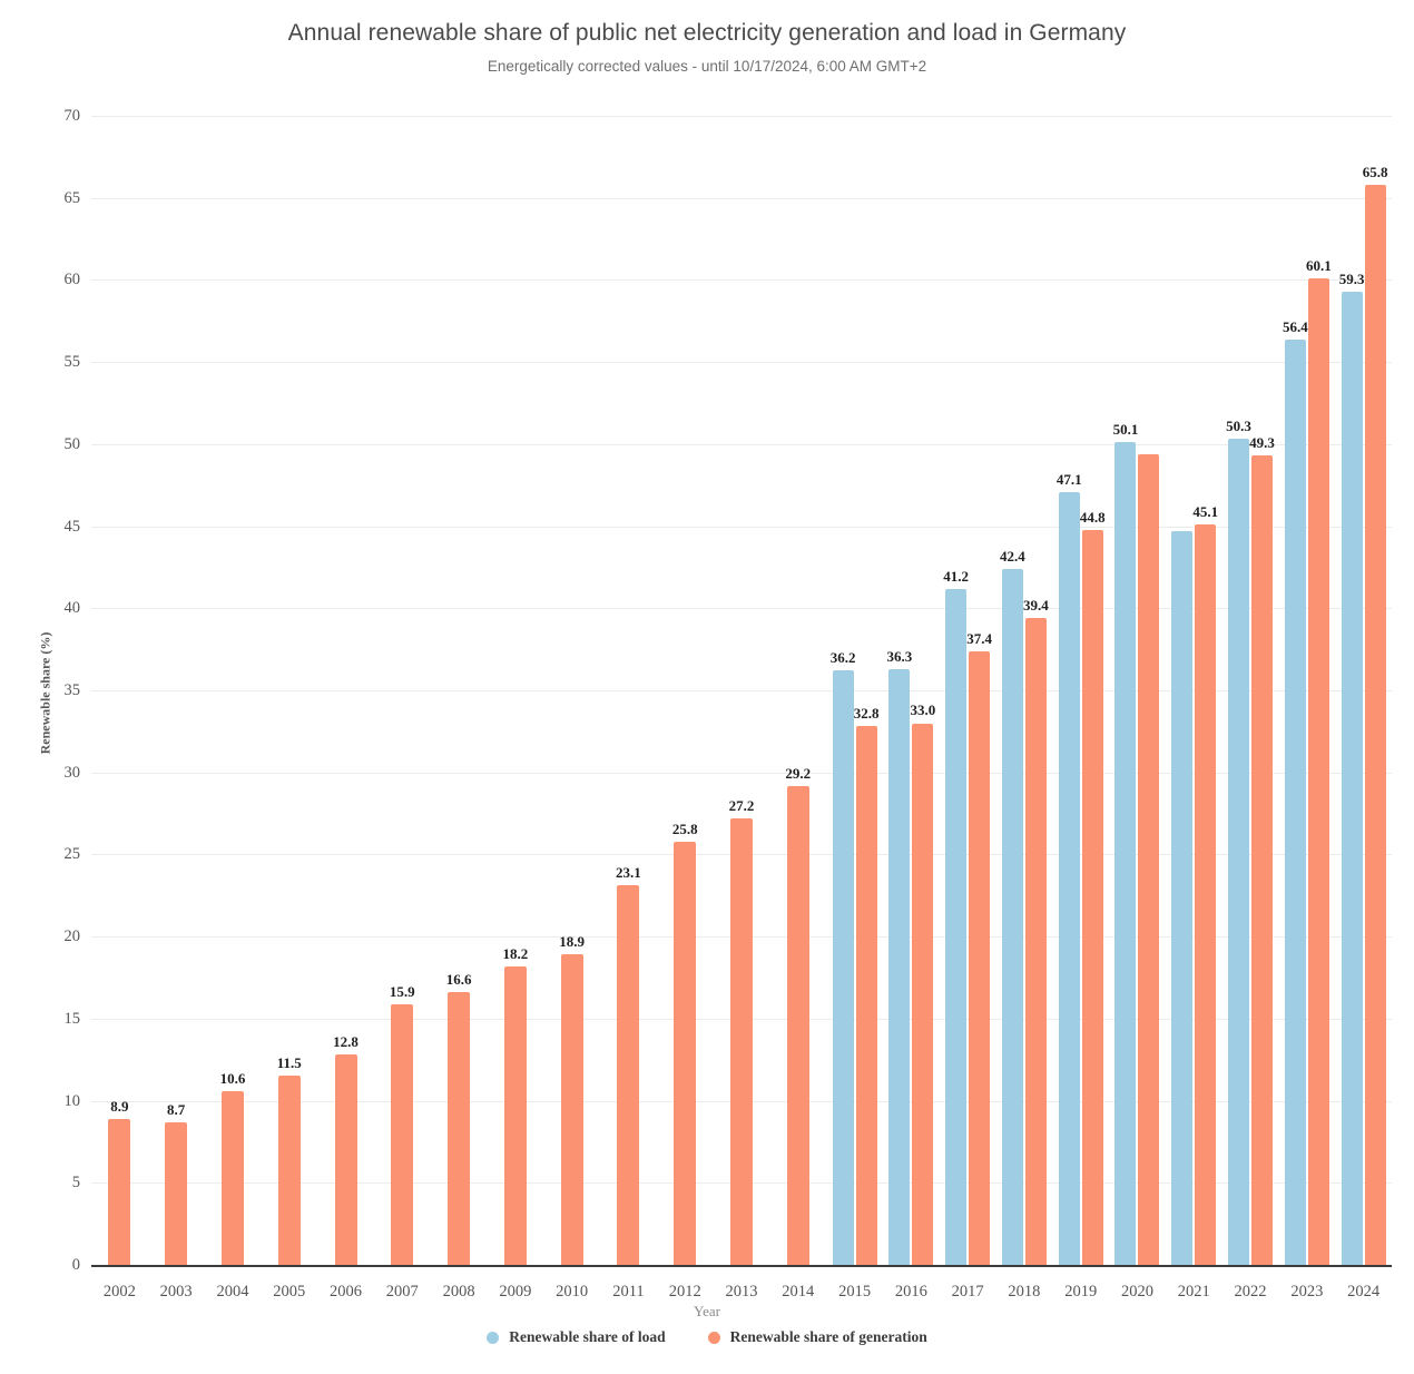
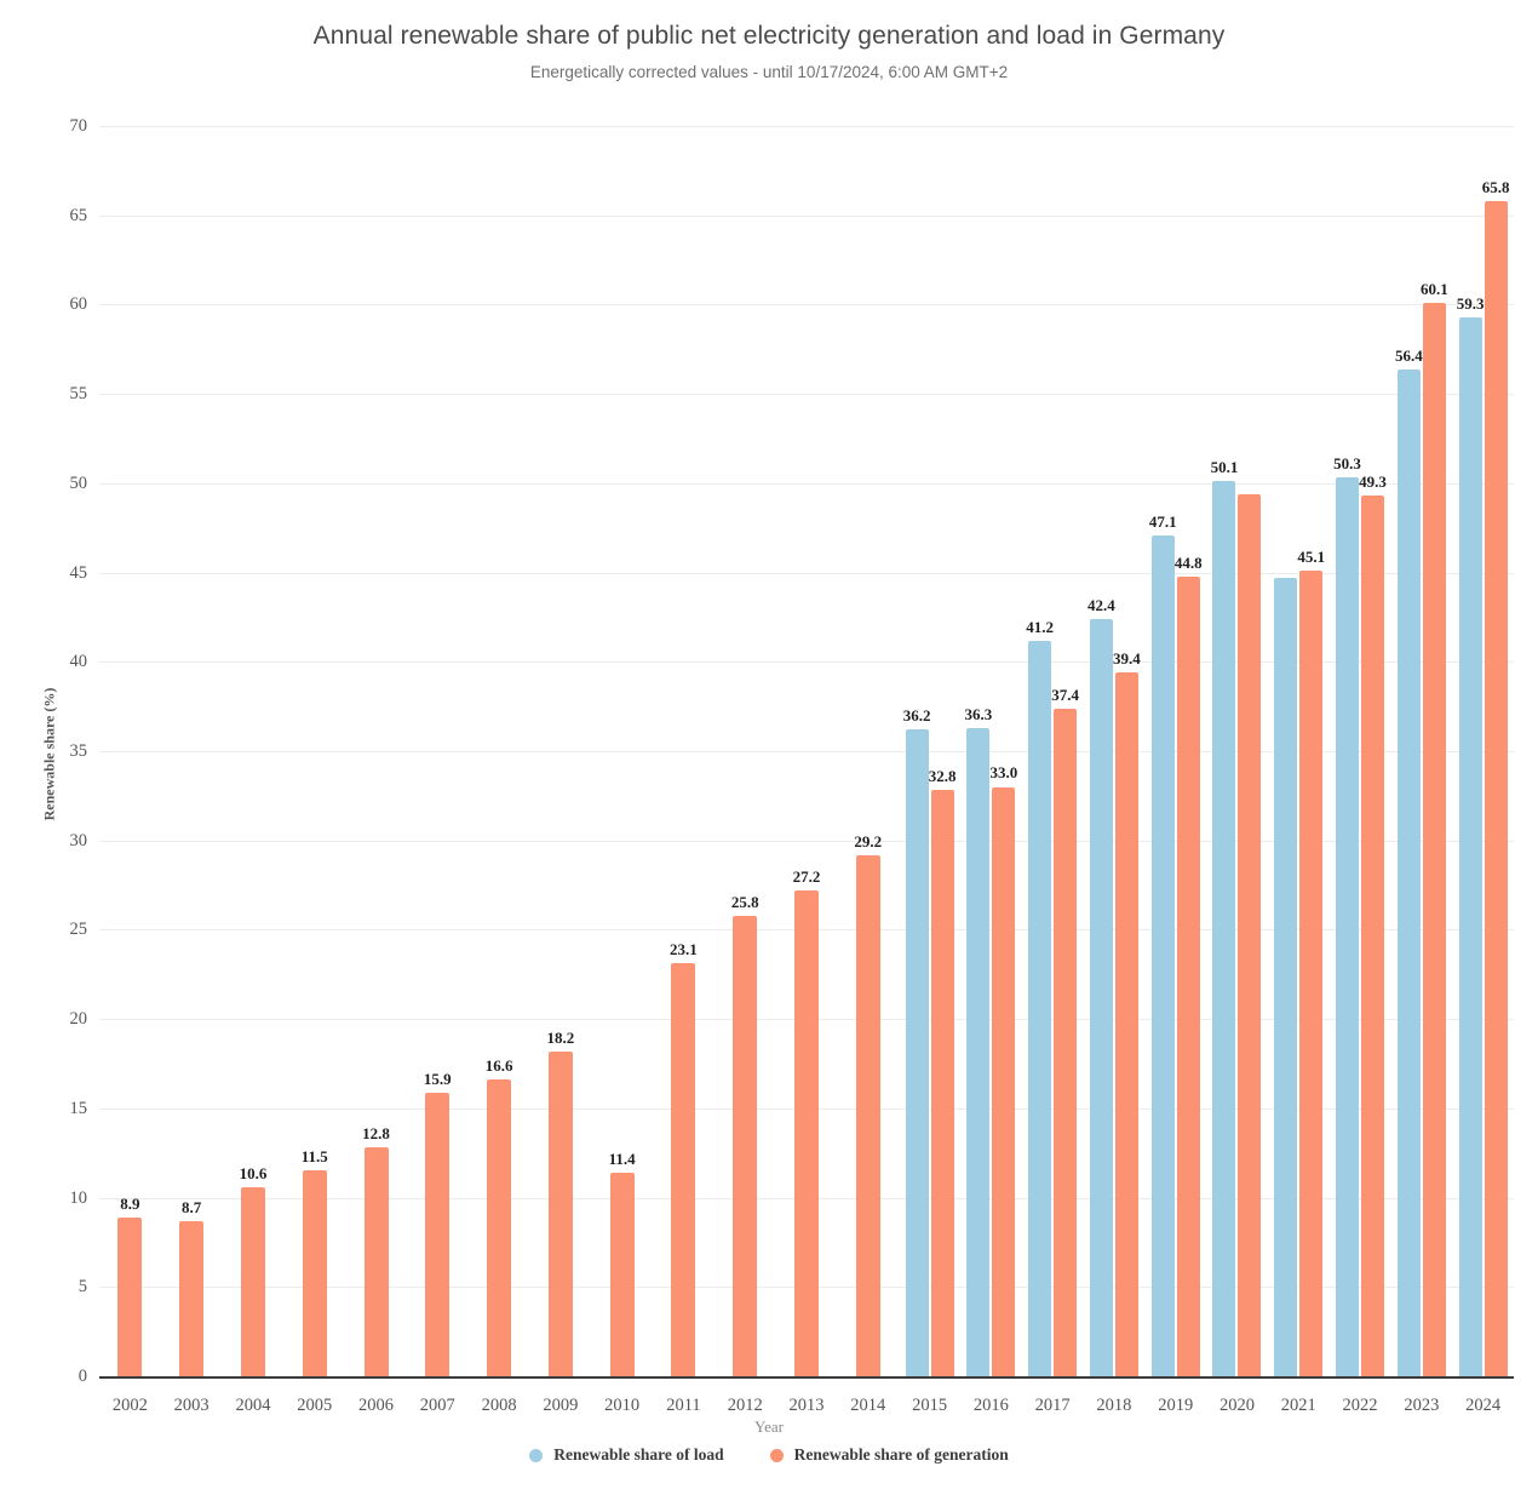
Renewable share of generation/2010: 18.9 -> 11.4
